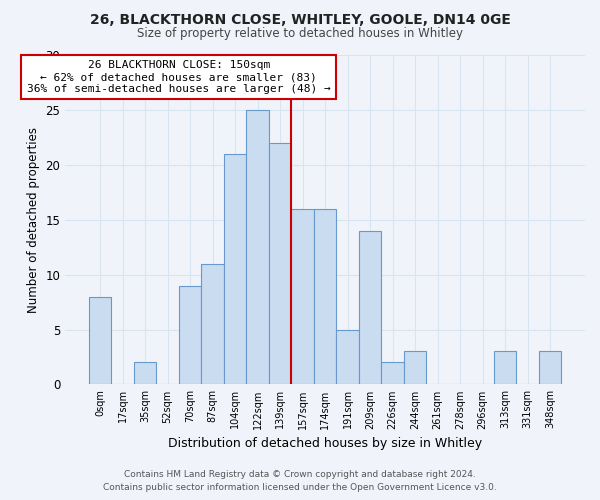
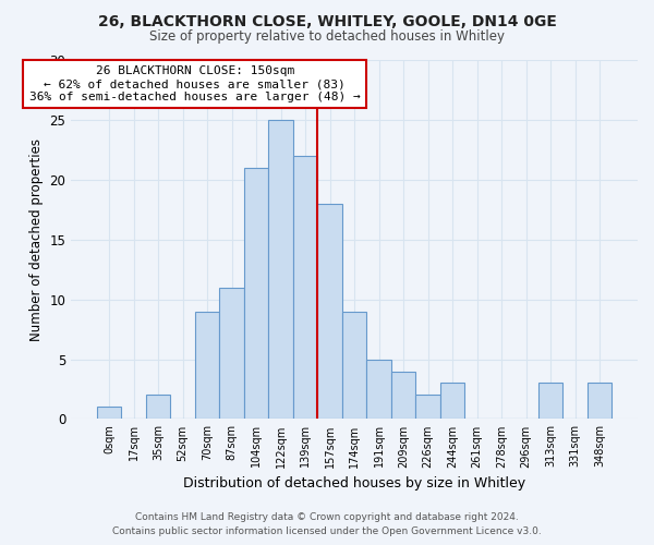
0sqm: 8 -> 1
157sqm: 16 -> 18
174sqm: 16 -> 9
209sqm: 14 -> 4
